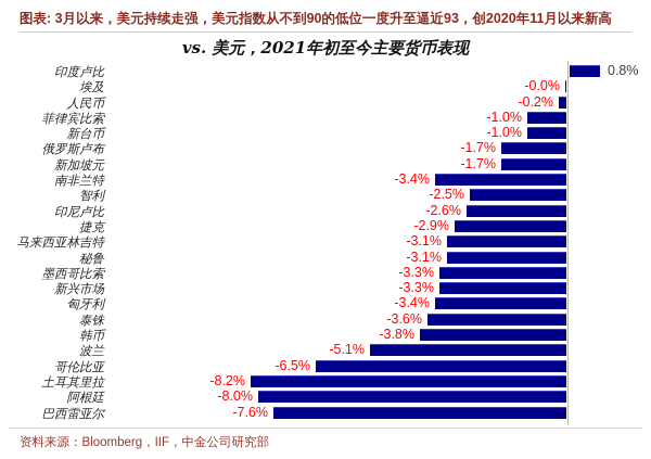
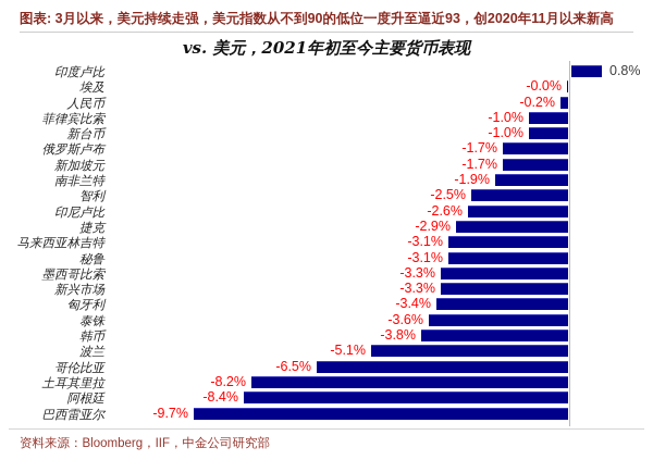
南非兰特: -3.4% -> -1.9%
阿根廷: -8.0% -> -8.4%
巴西雷亚尔: -7.6% -> -9.7%
